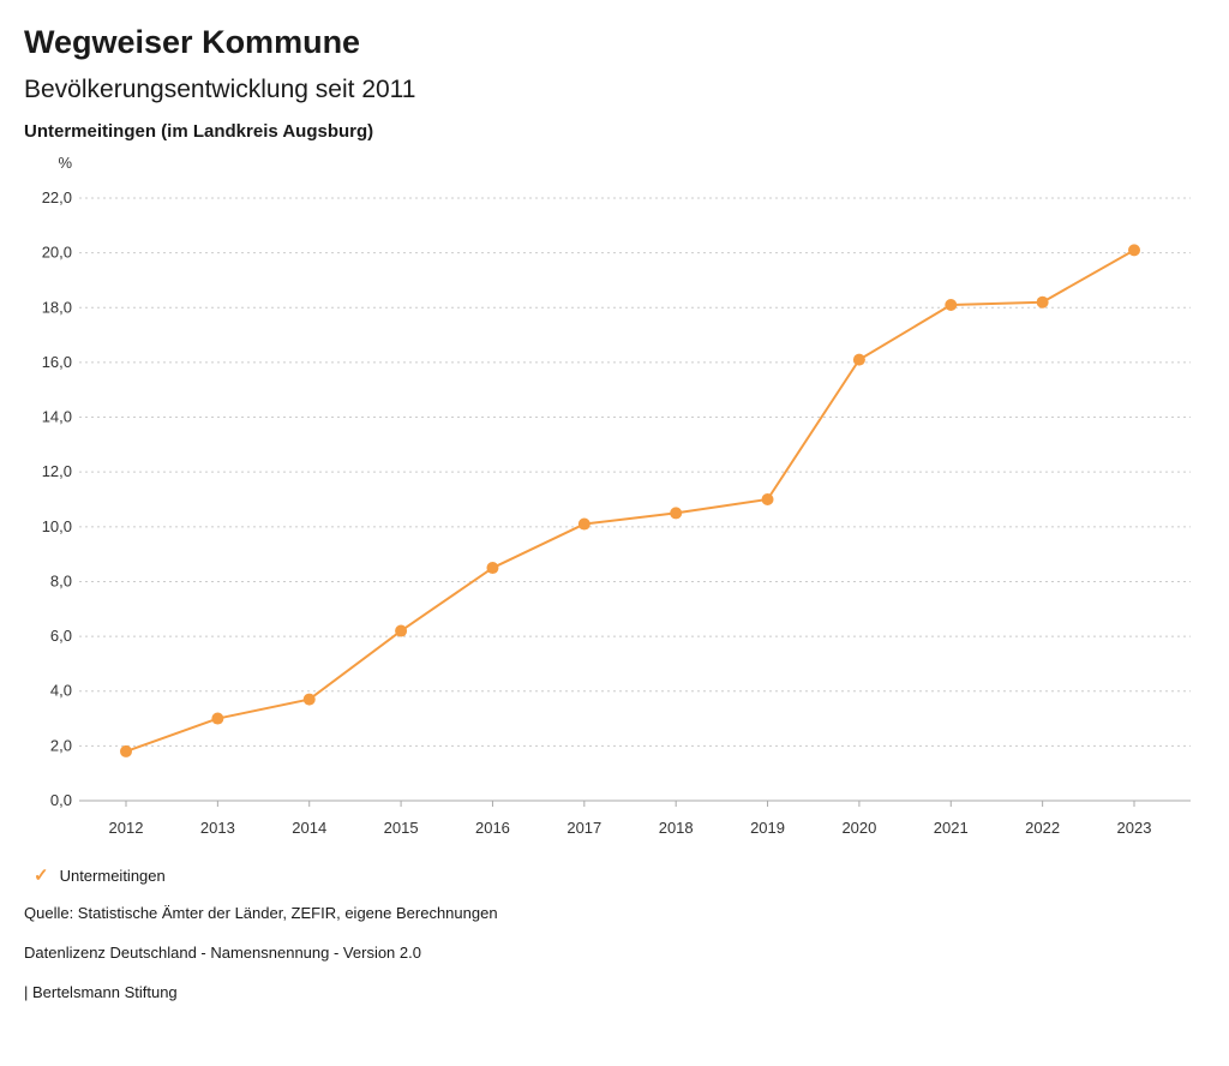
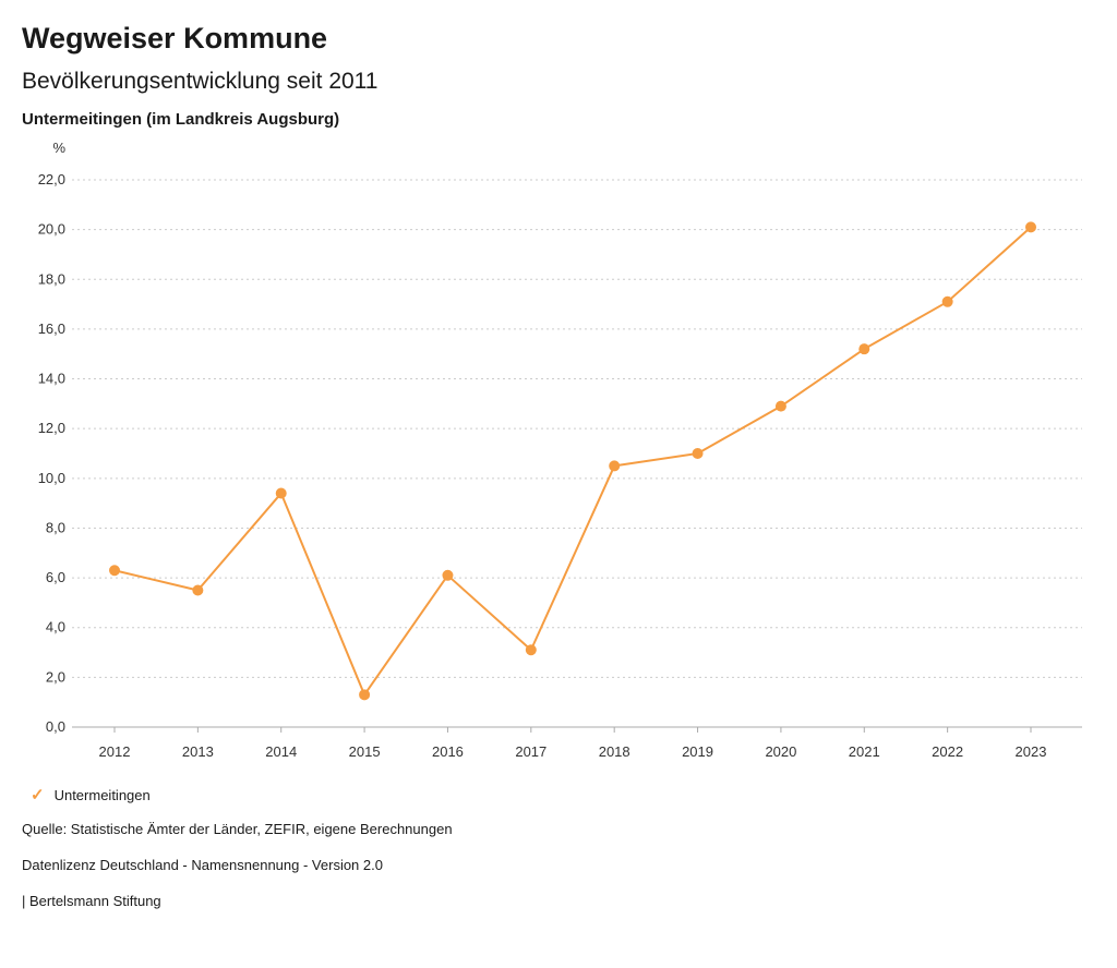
2012: 1,8 -> 6,3
2013: 3,0 -> 5,5
2014: 3,7 -> 9,4
2015: 6,2 -> 1,3
2016: 8,5 -> 6,1
2017: 10,1 -> 3,1
2020: 16,1 -> 12,9
2021: 18,1 -> 15,2
2022: 18,2 -> 17,1
